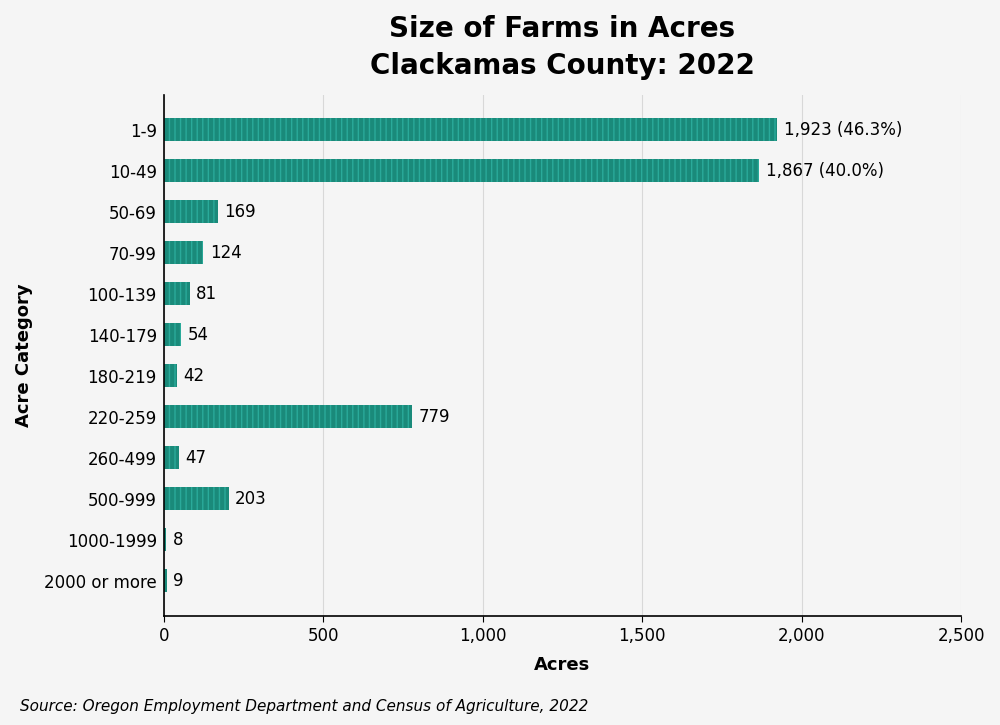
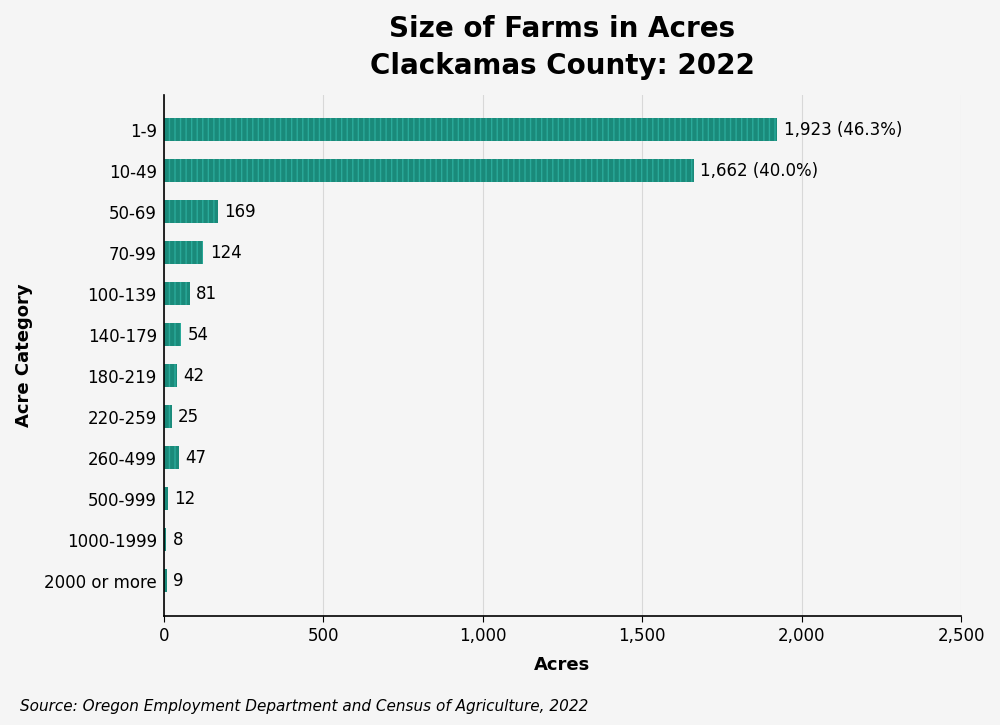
10-49: 1,867 -> 1,662
220-259: 779 -> 25
500-999: 203 -> 12
